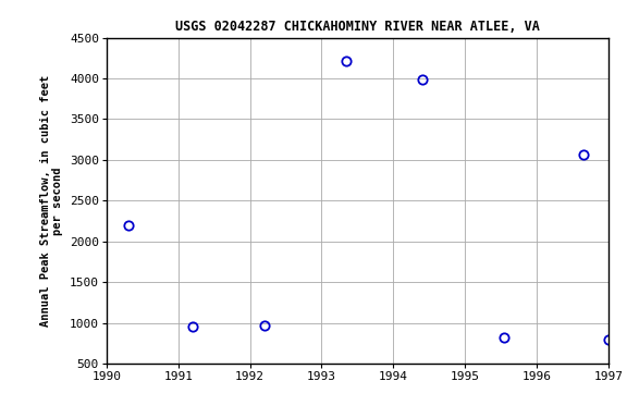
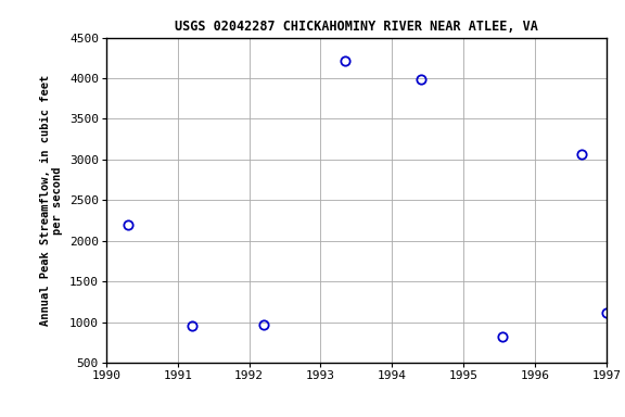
1997: 800 -> 1120
